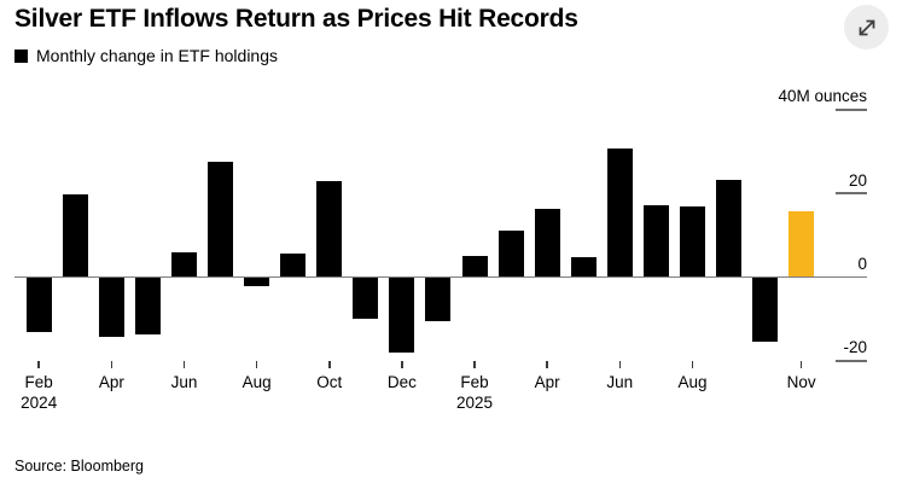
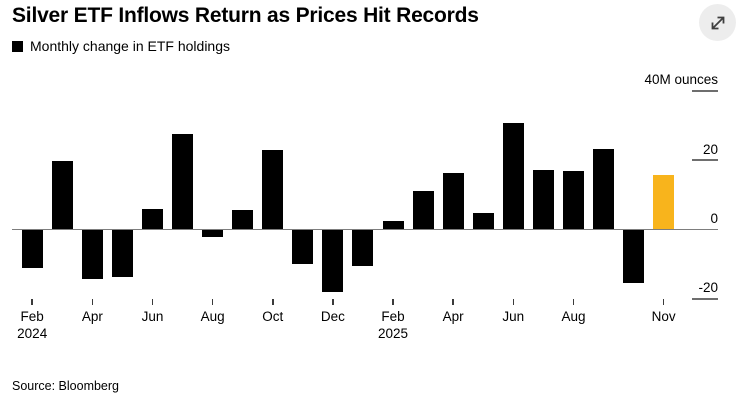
Feb 2024: -13 -> -11
Feb 2025: 5 -> 2
